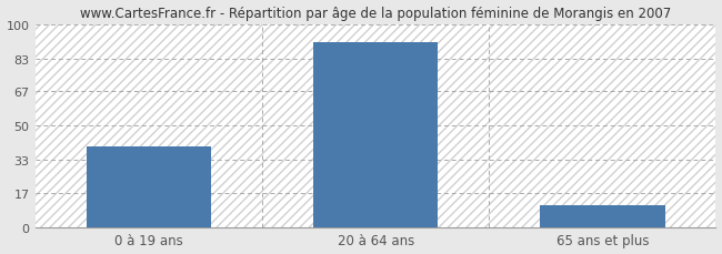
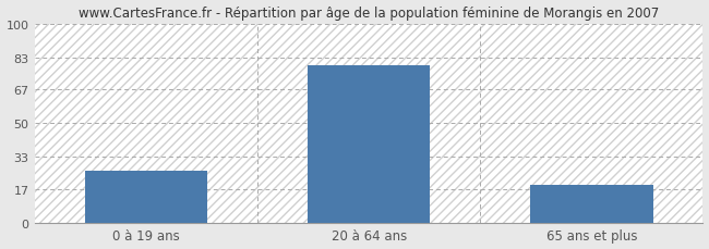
0 à 19 ans: 40 -> 26
20 à 64 ans: 91 -> 79
65 ans et plus: 11 -> 19
